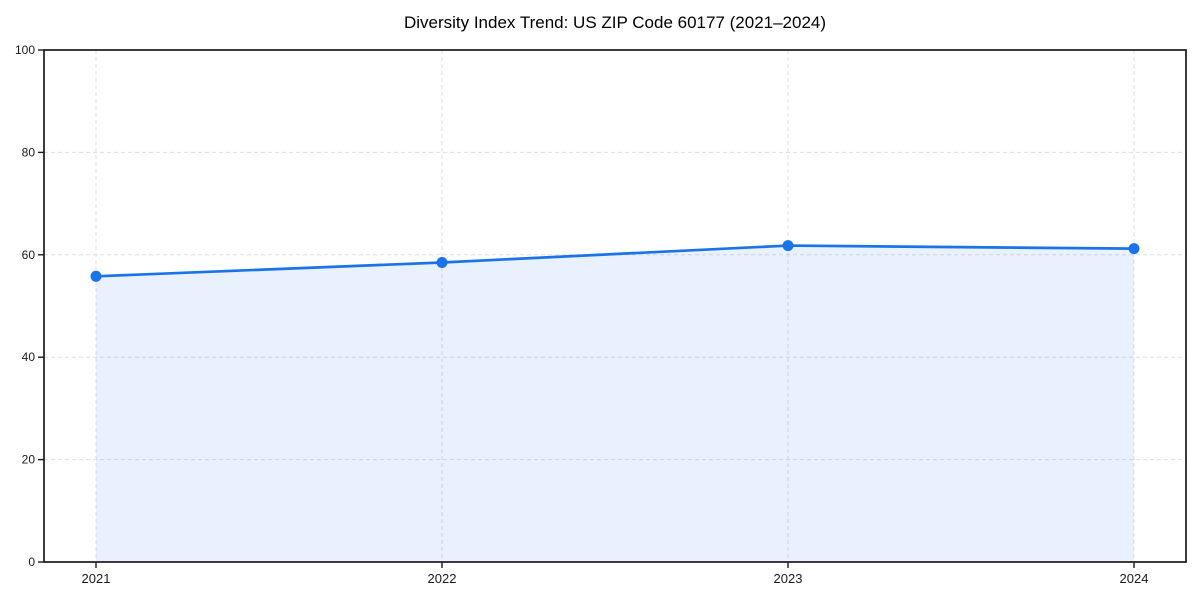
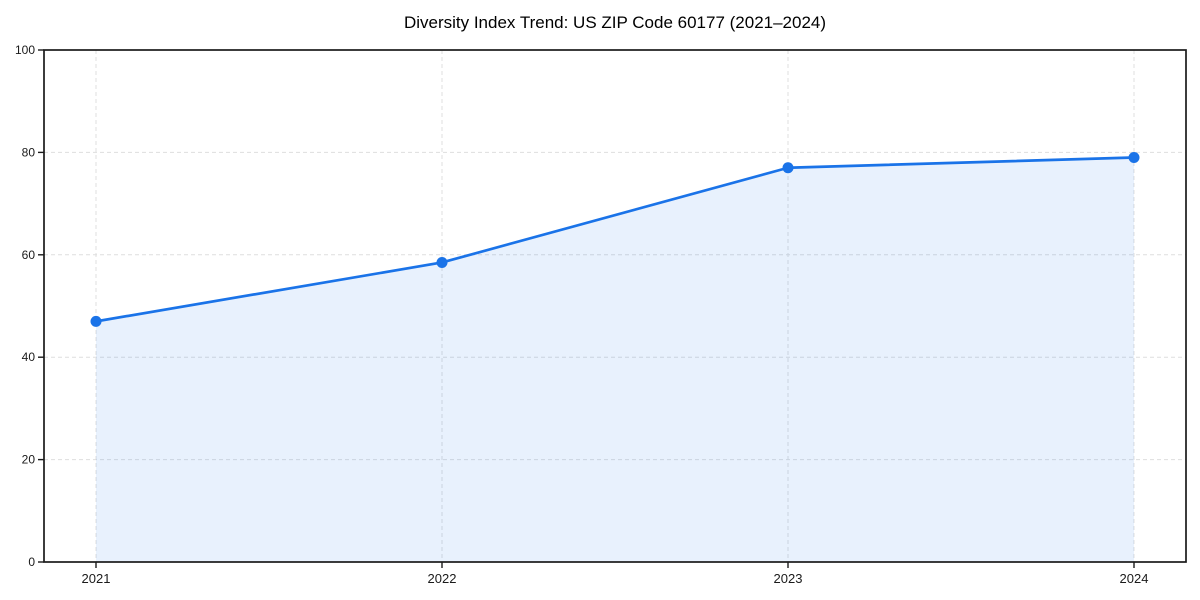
2021: 56 -> 47
2023: 62 -> 77
2024: 61 -> 79
